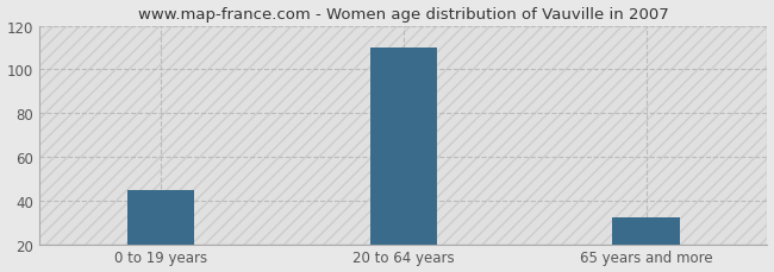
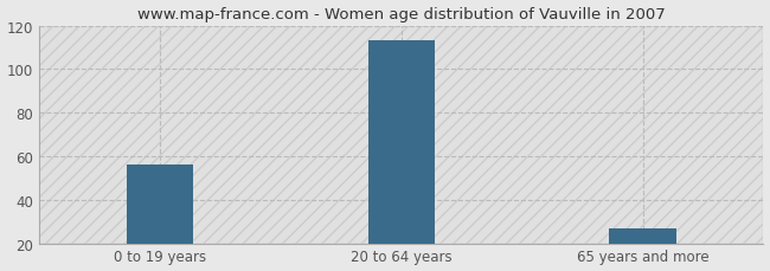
0 to 19 years: 45 -> 56
20 to 64 years: 110 -> 113
65 years and more: 32 -> 27
